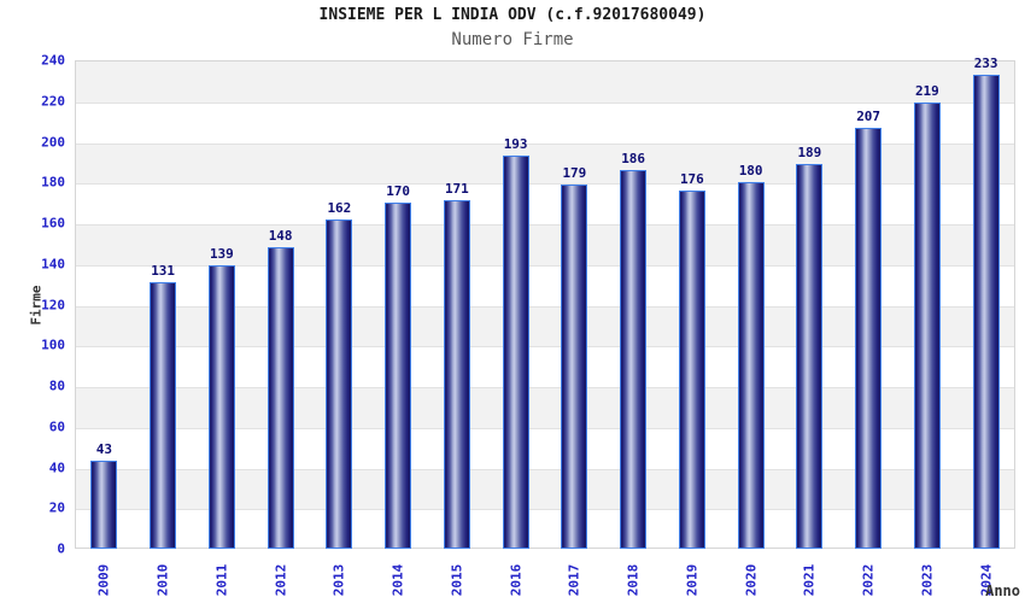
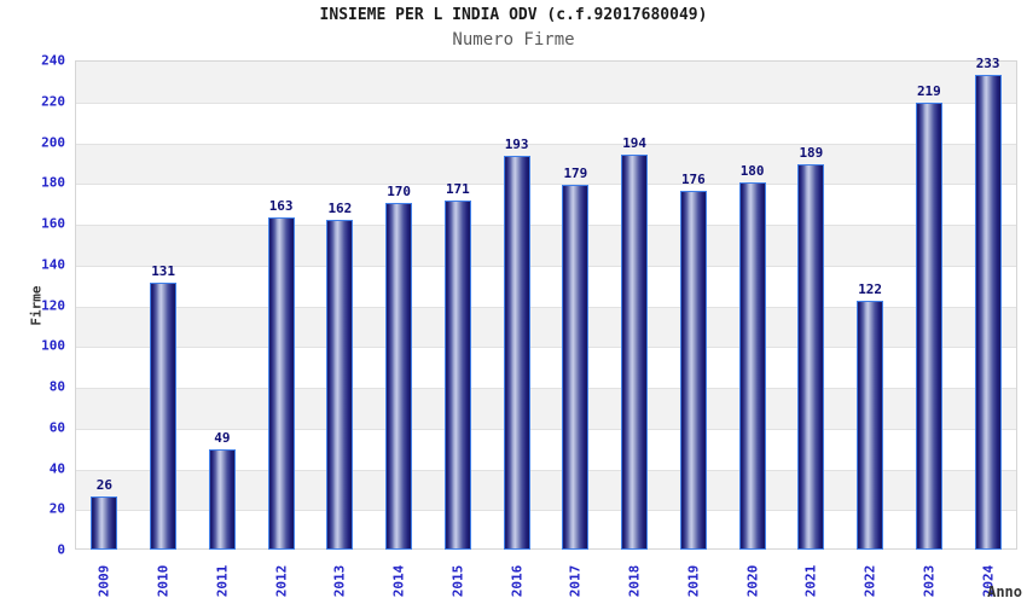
2009: 43 -> 26
2011: 139 -> 49
2012: 148 -> 163
2018: 186 -> 194
2022: 207 -> 122
